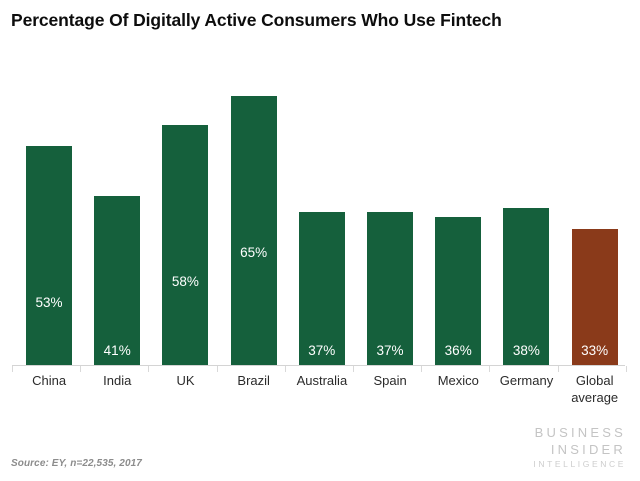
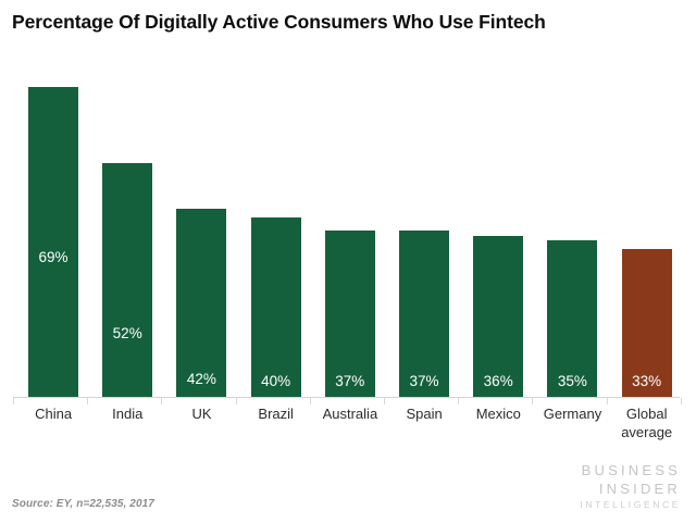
China: 53% -> 69%
India: 41% -> 52%
UK: 58% -> 42%
Brazil: 65% -> 40%
Germany: 38% -> 35%
